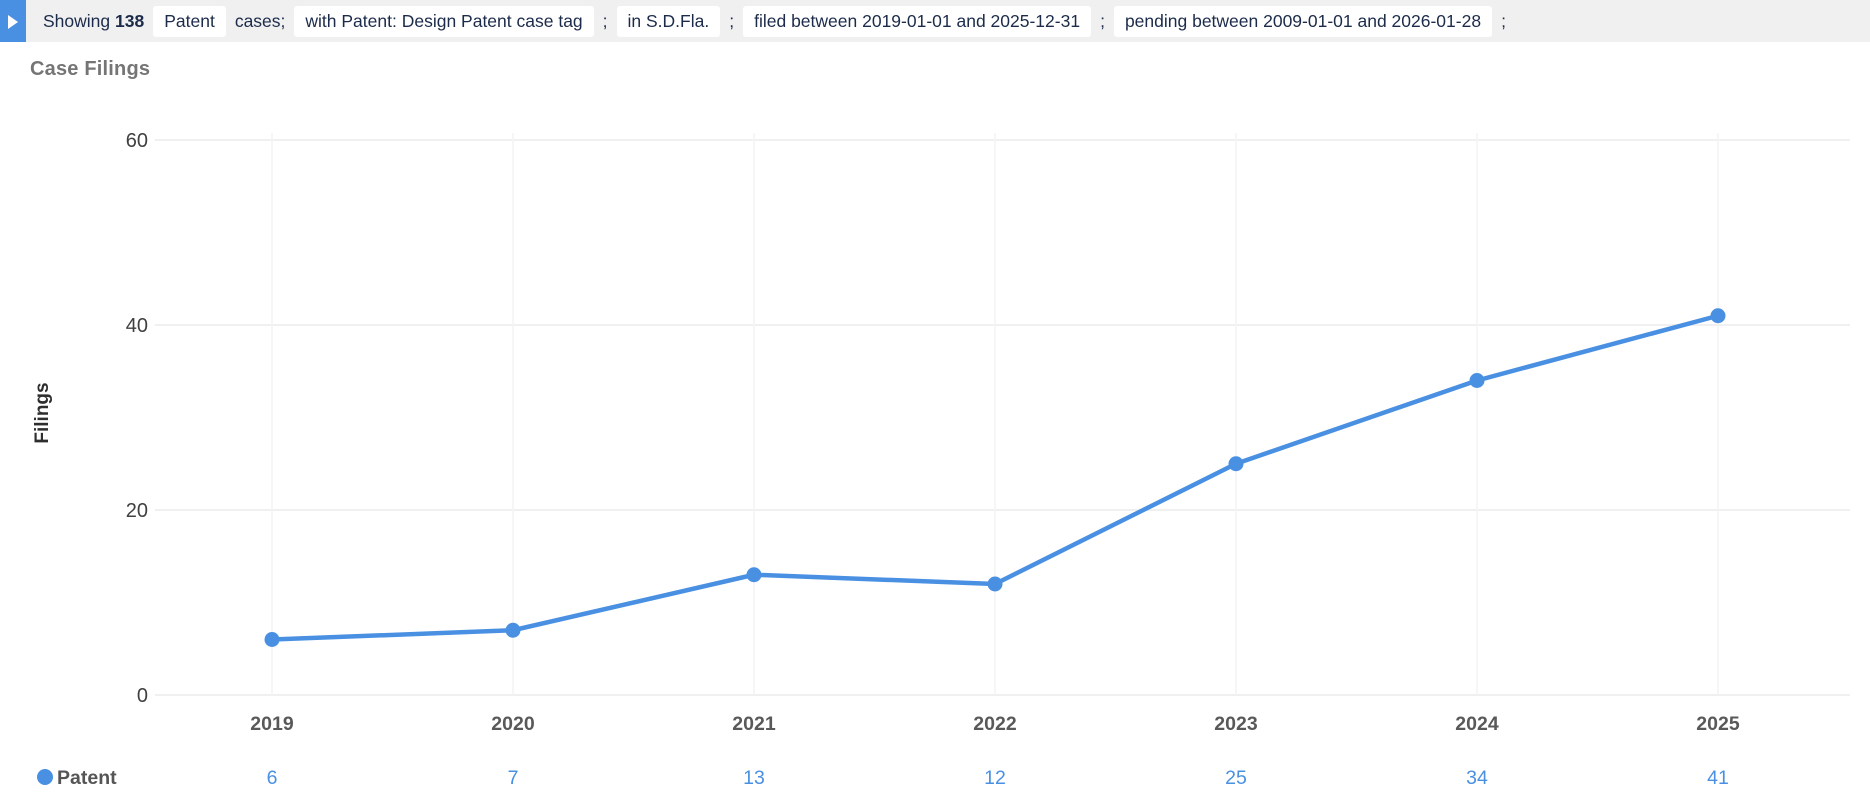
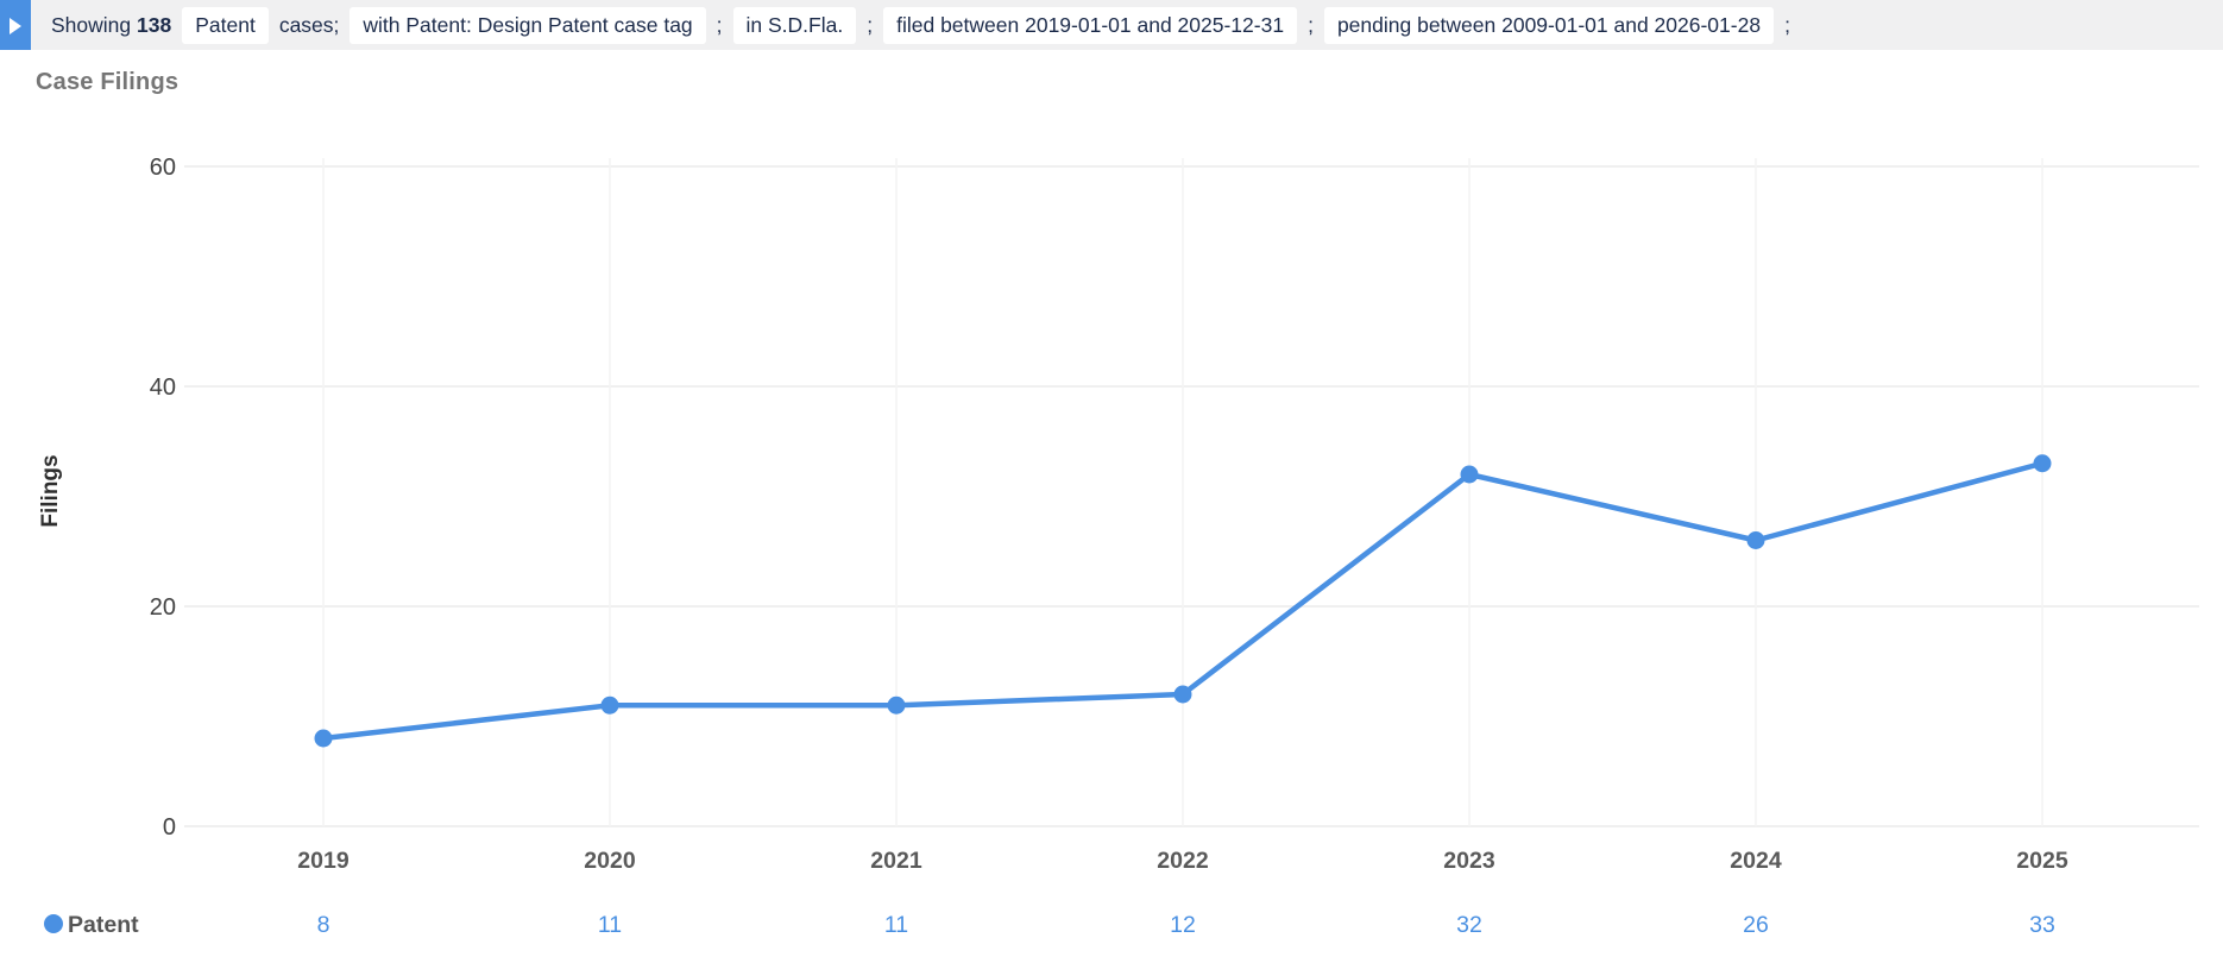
2019: 6 -> 8
2020: 7 -> 11
2021: 13 -> 11
2023: 25 -> 32
2024: 34 -> 26
2025: 41 -> 33
